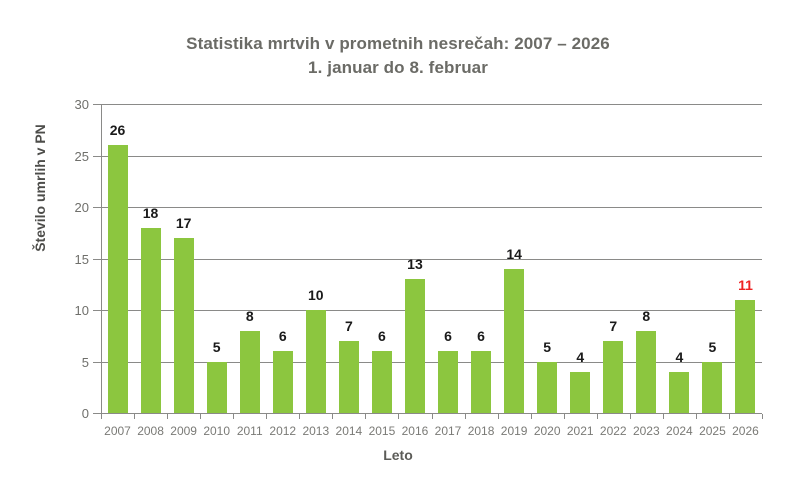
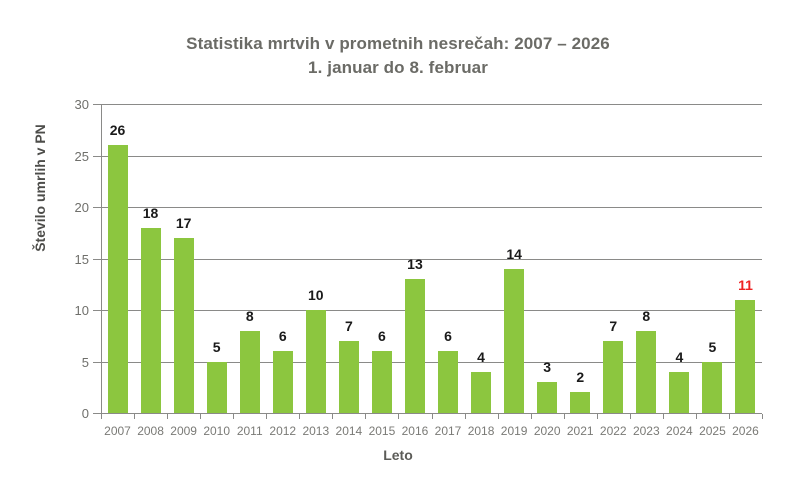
2018: 6 -> 4
2020: 5 -> 3
2021: 4 -> 2
